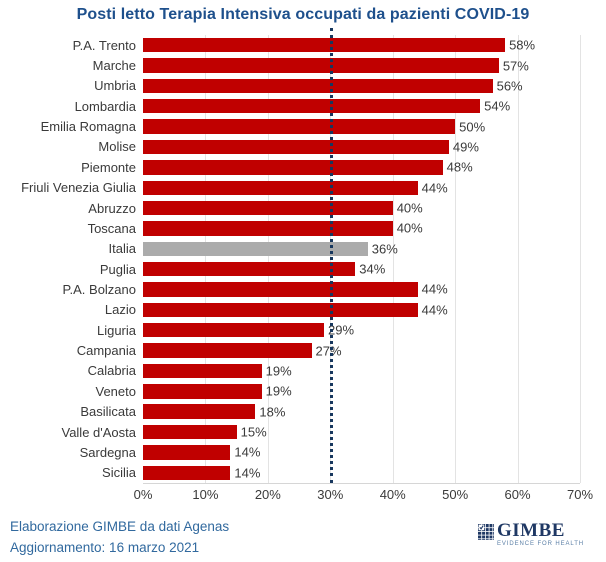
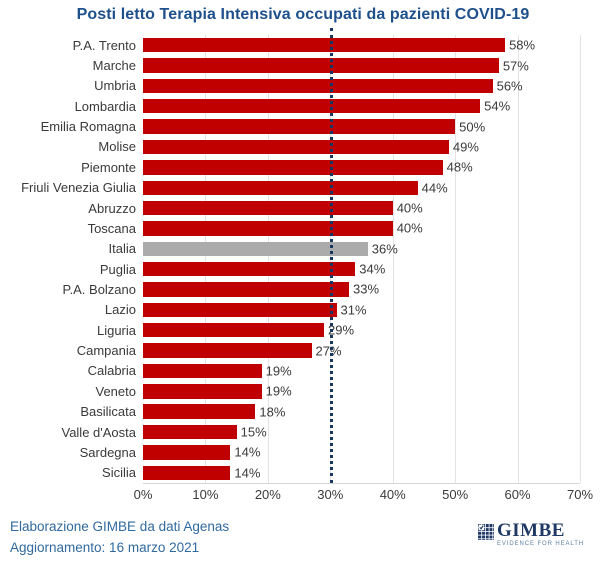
P.A. Bolzano: 44% -> 33%
Lazio: 44% -> 31%
